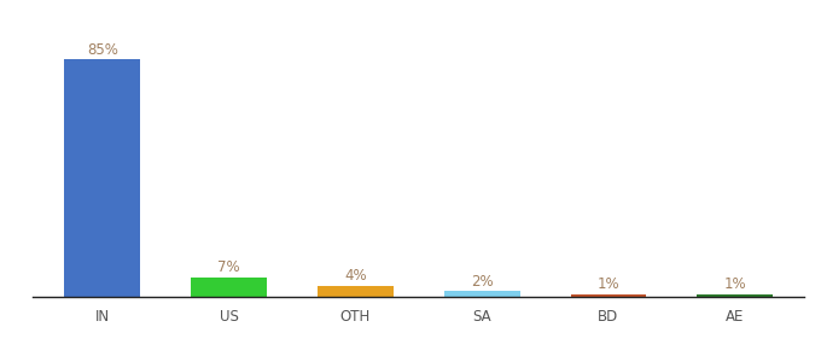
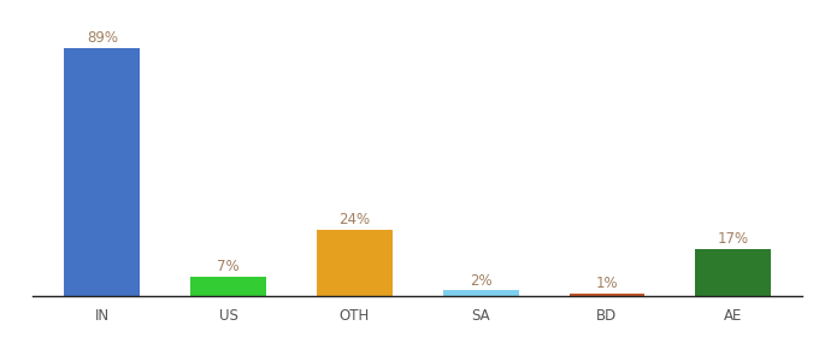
IN: 85% -> 89%
OTH: 4% -> 24%
AE: 1% -> 17%
